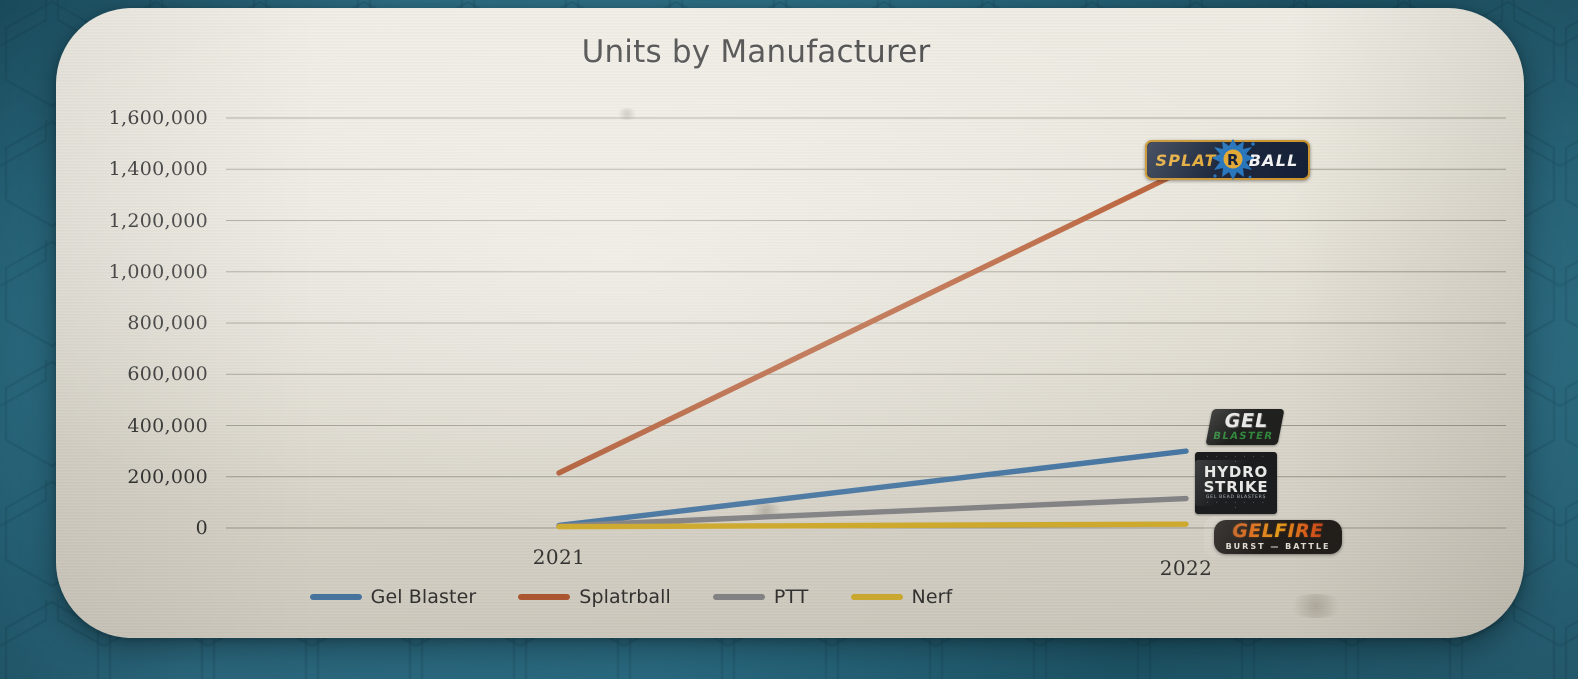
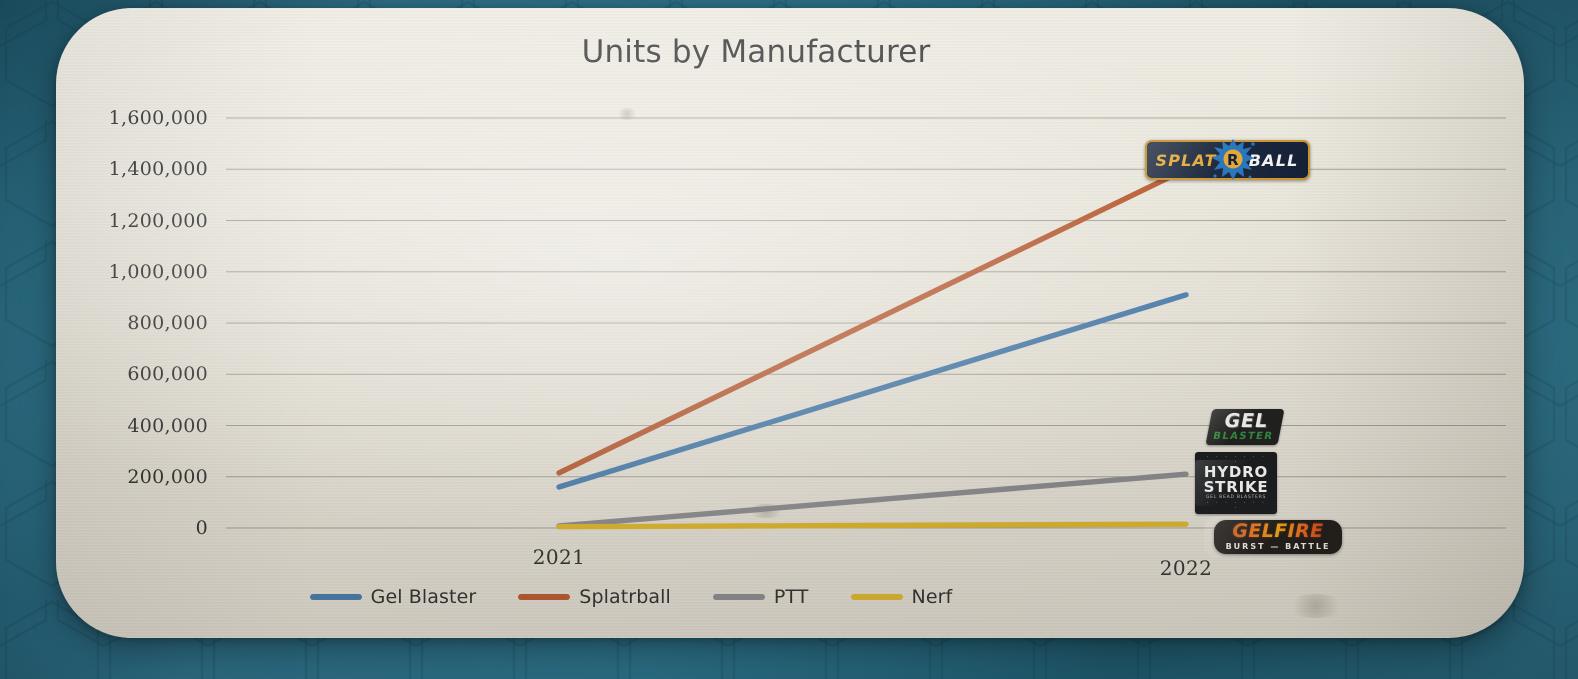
Gel Blaster/2021: 10000 -> 160000
Gel Blaster/2022: 300000 -> 910000
PTT/2022: 120000 -> 210000
